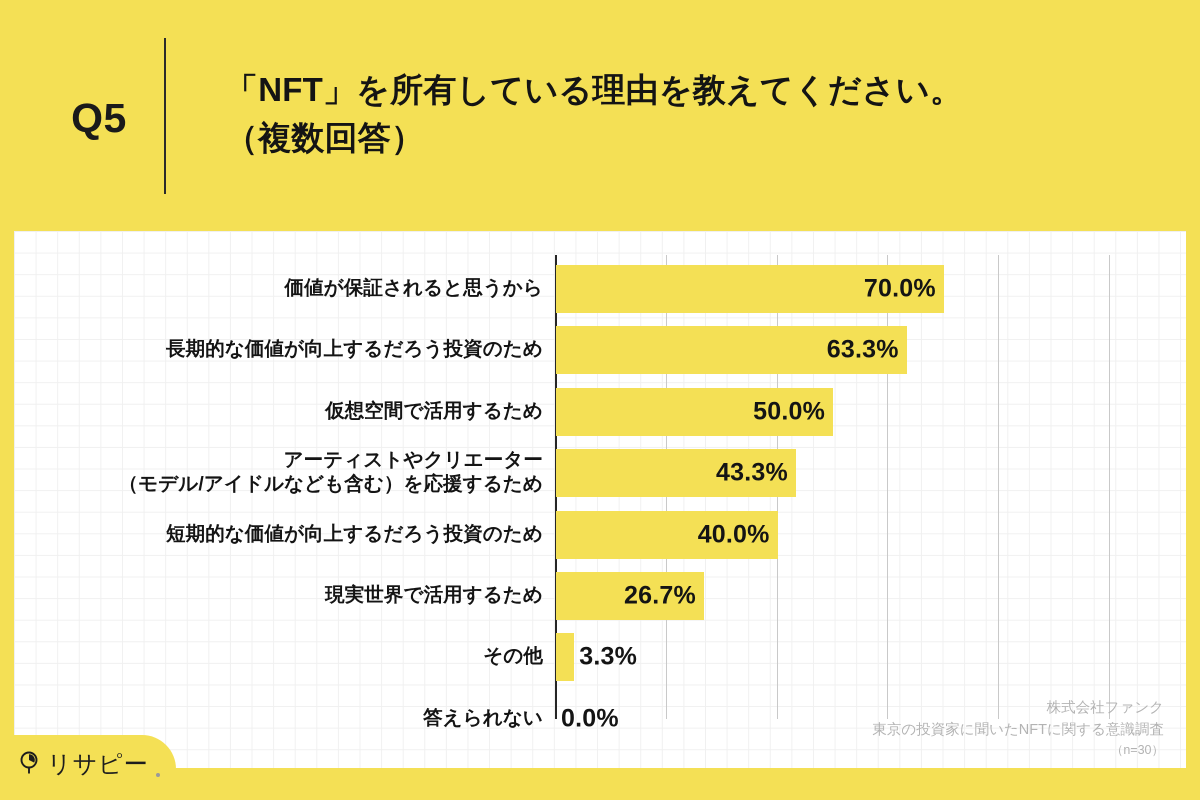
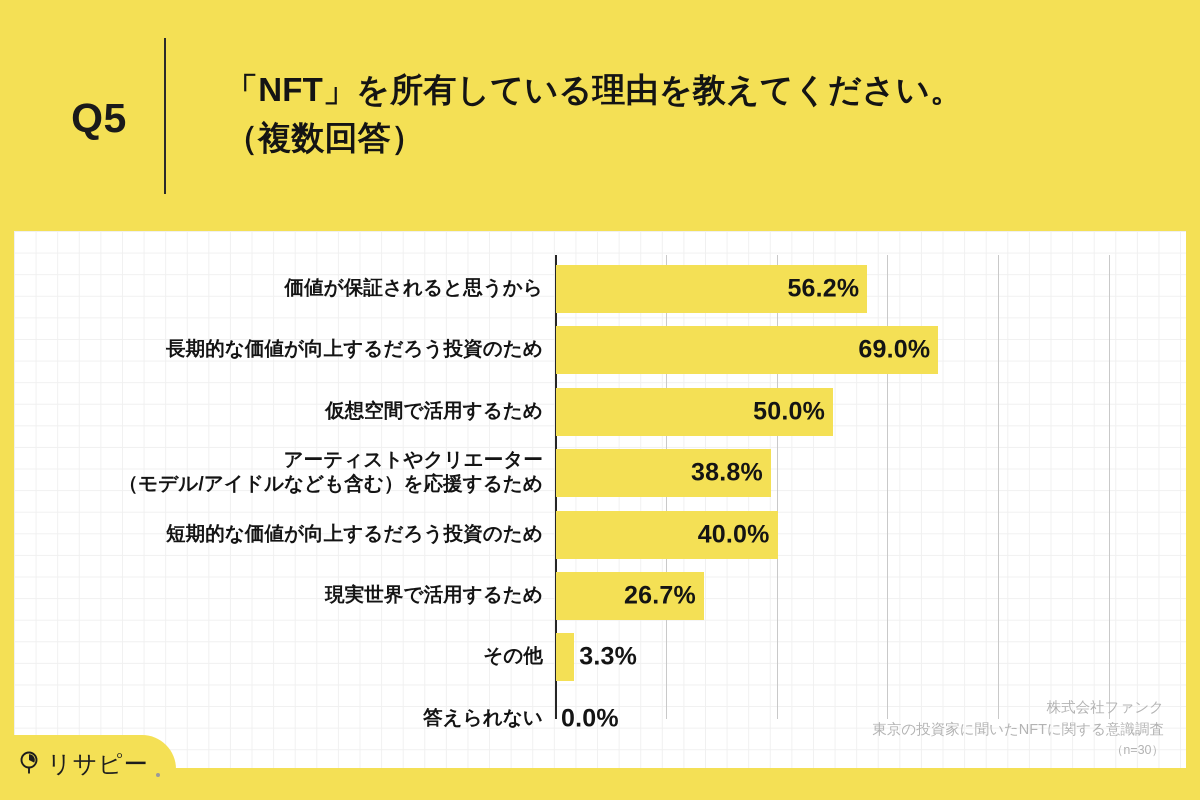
価値が保証されると思うから: 70.0% -> 56.2%
長期的な価値が向上するだろう投資のため: 63.3% -> 69.0%
アーティストやクリエーター （モデル/アイドルなども含む）を応援するため: 43.3% -> 38.8%
